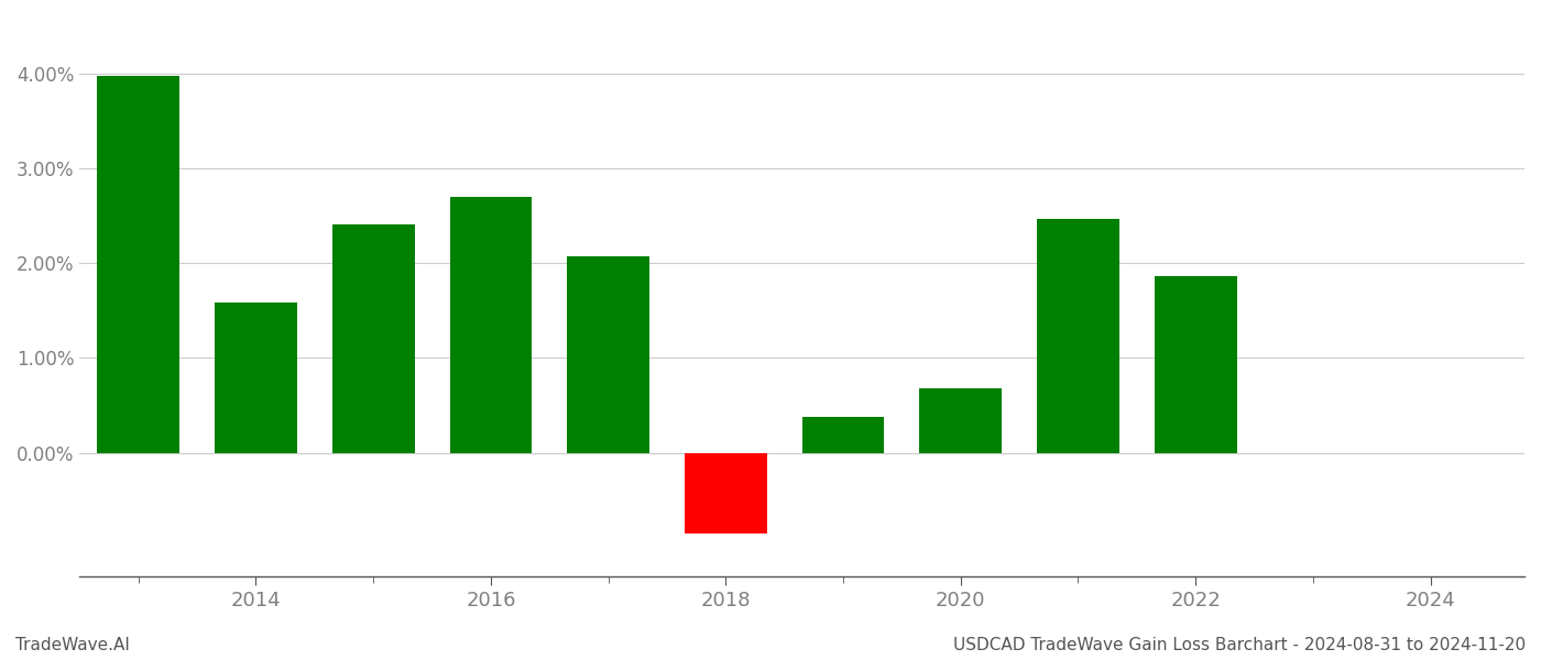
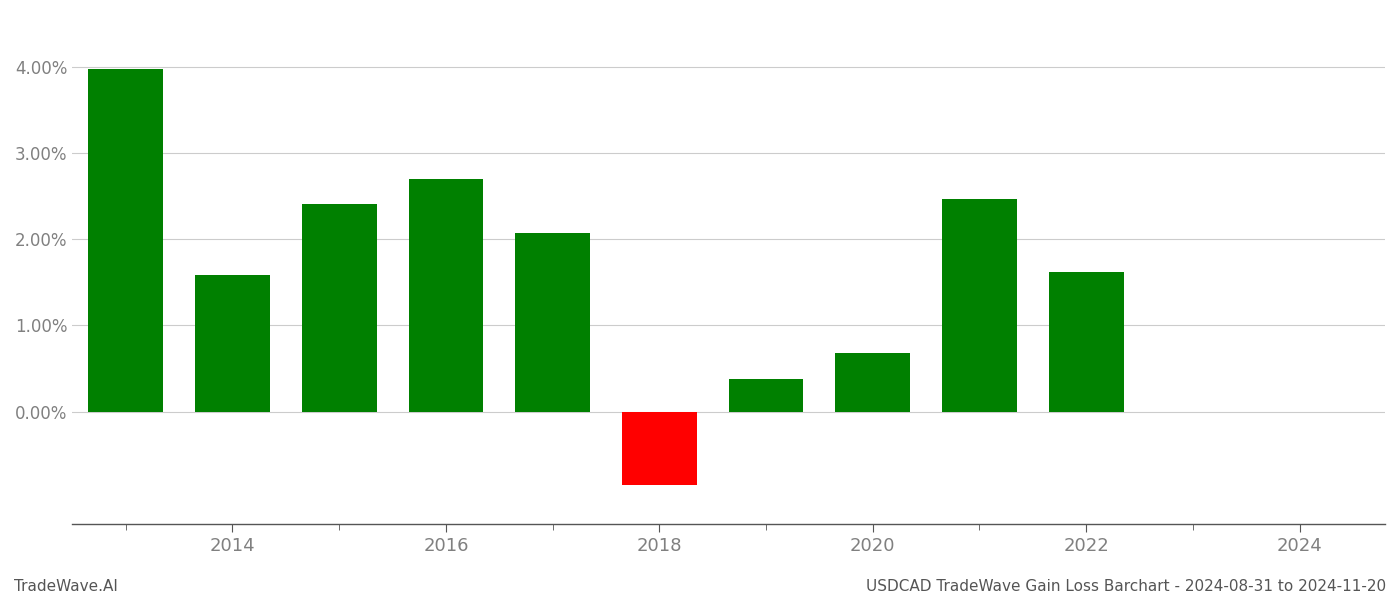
2022: 1.86% -> 1.62%
